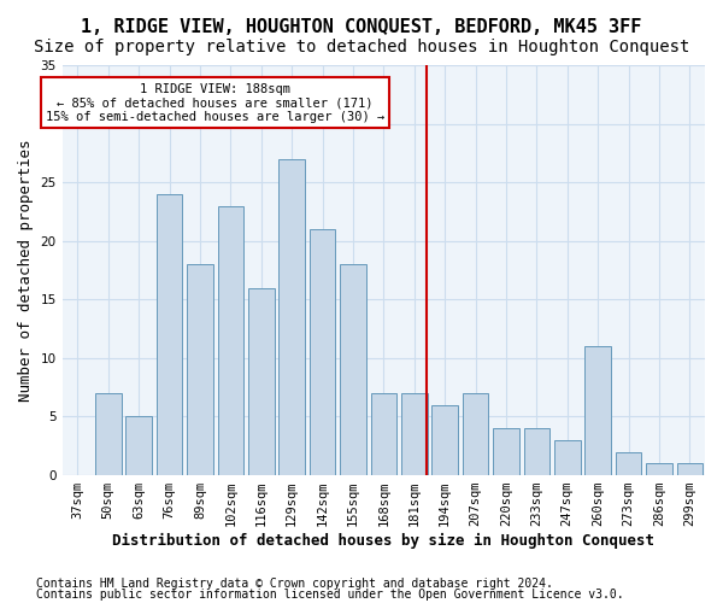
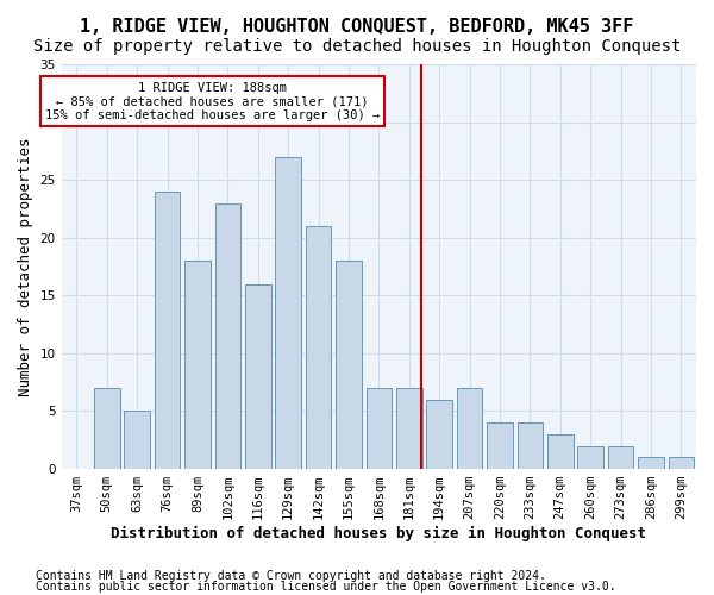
260sqm: 11 -> 2
